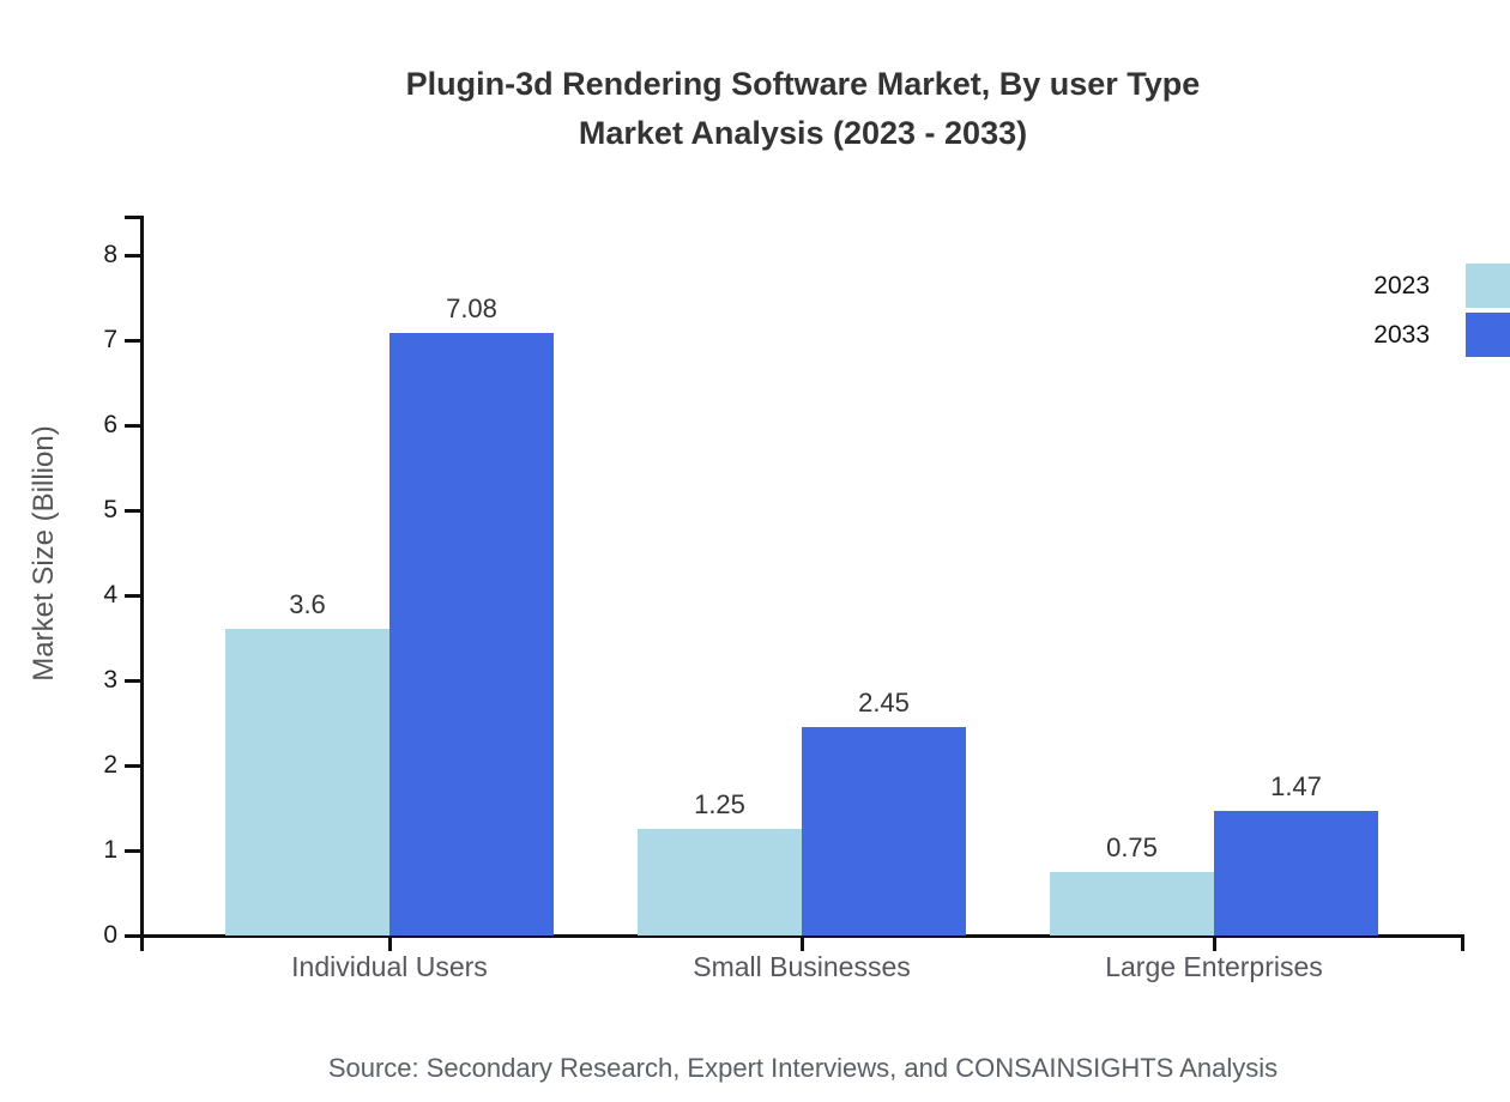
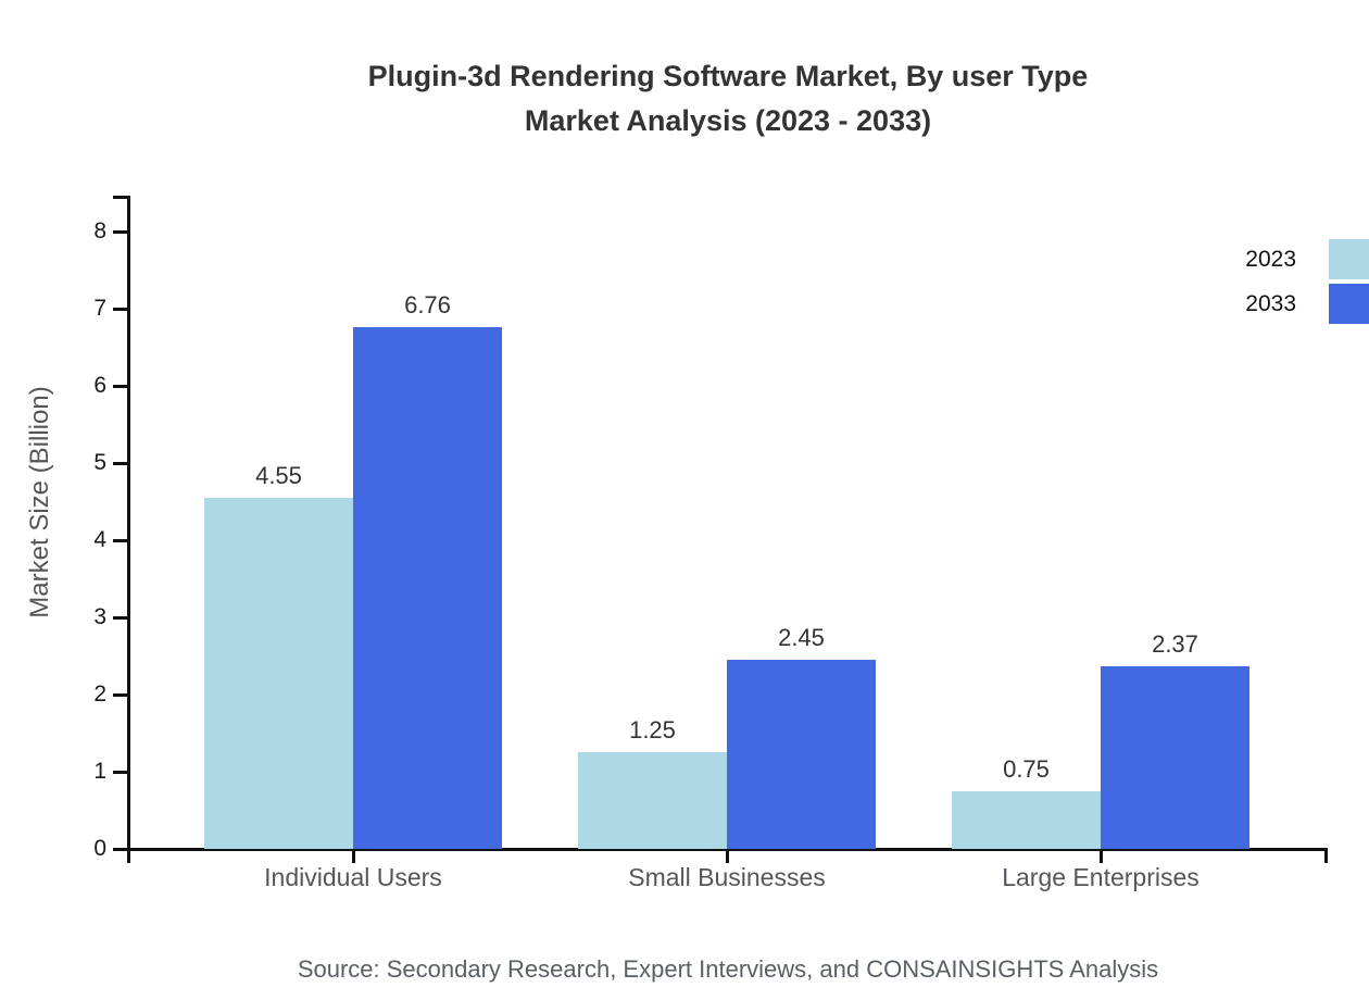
2023/Individual Users: 3.6 -> 4.55
2033/Individual Users: 7.08 -> 6.76
2033/Large Enterprises: 1.47 -> 2.37
